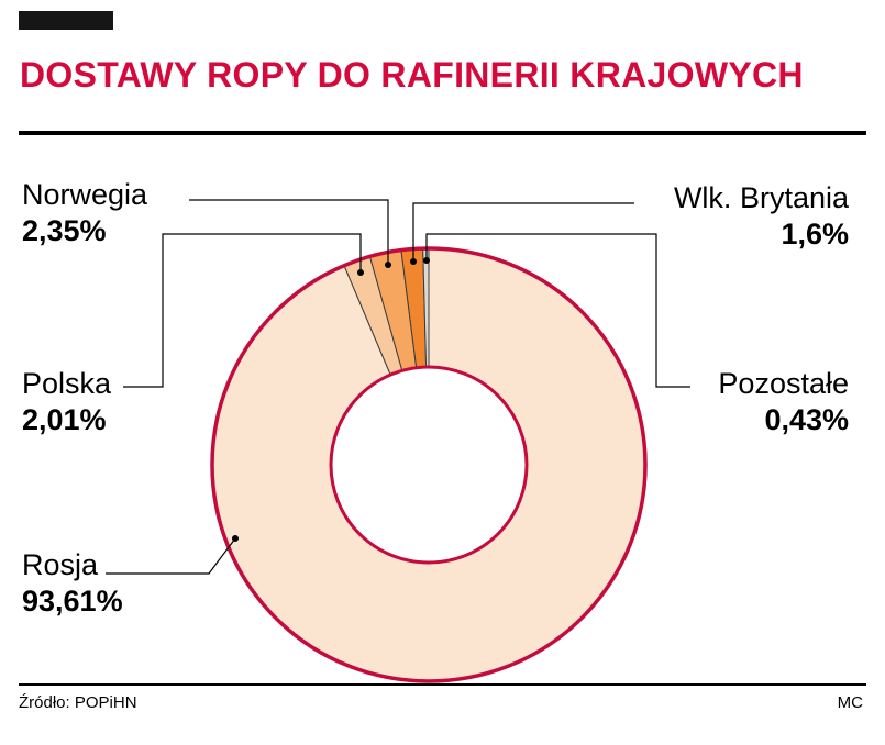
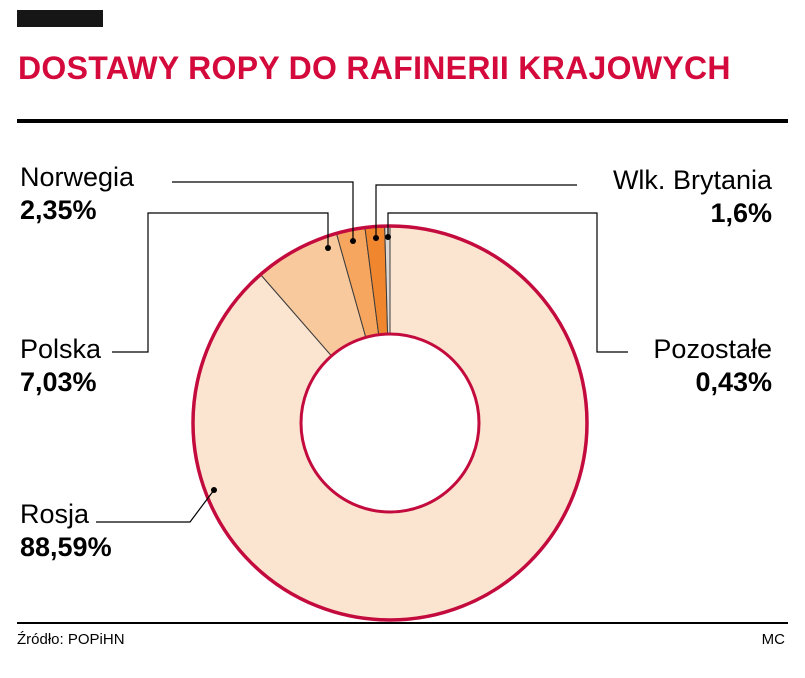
Rosja: 93,61% -> 88,59%
Polska: 2,01% -> 7,03%
